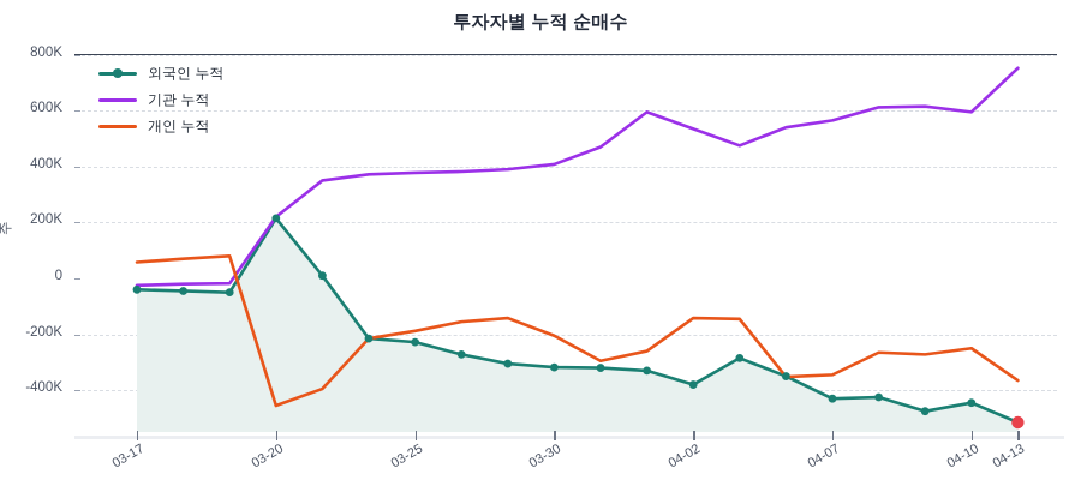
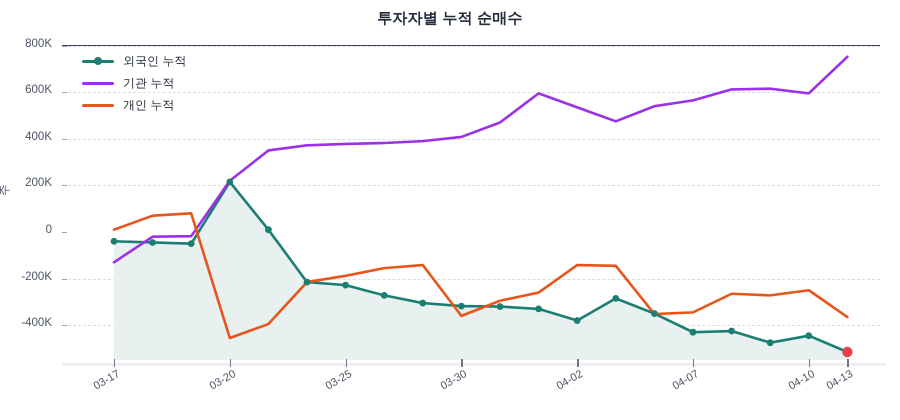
기관 누적/03-17: -20K -> -130K
개인 누적/03-17: 60K -> 10K
개인 누적/03-30: -200K -> -360K
